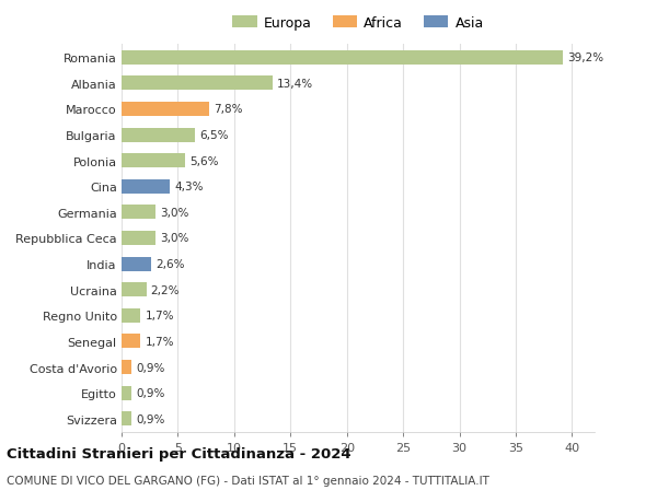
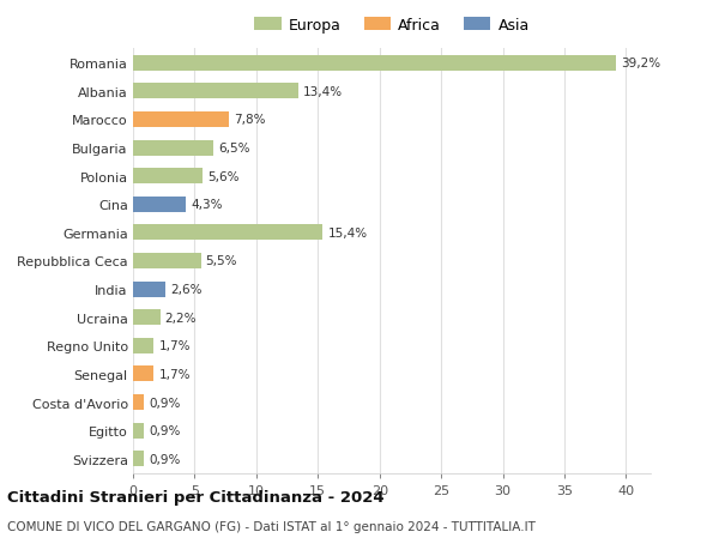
Germania: 3,0% -> 15,4%
Repubblica Ceca: 3,0% -> 5,5%
